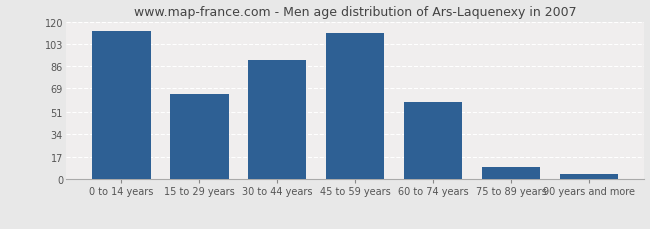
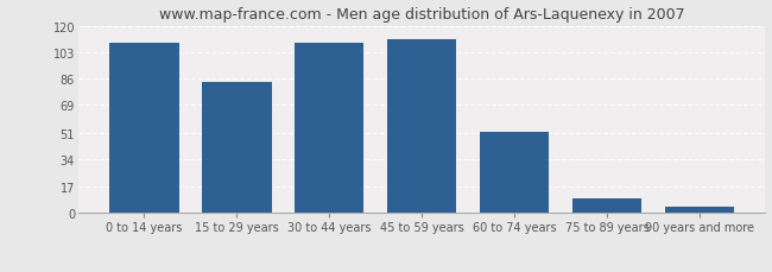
0 to 14 years: 113 -> 109
15 to 29 years: 65 -> 84
30 to 44 years: 91 -> 109
60 to 74 years: 59 -> 52
